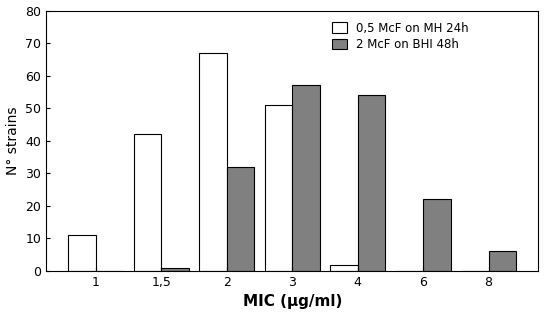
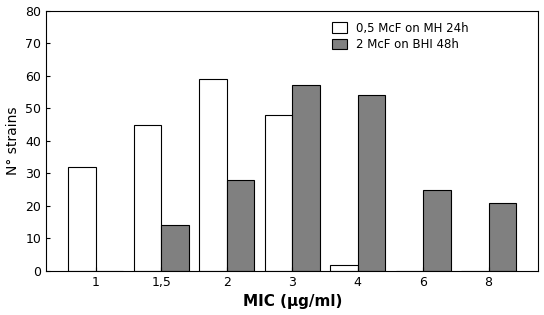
0,5 McF on MH 24h/1: 11 -> 32
0,5 McF on MH 24h/1,5: 42 -> 45
2 McF on BHI 48h/1,5: 1 -> 14
0,5 McF on MH 24h/2: 67 -> 59
2 McF on BHI 48h/2: 32 -> 28
0,5 McF on MH 24h/3: 51 -> 48
2 McF on BHI 48h/6: 22 -> 25
2 McF on BHI 48h/8: 6 -> 21
